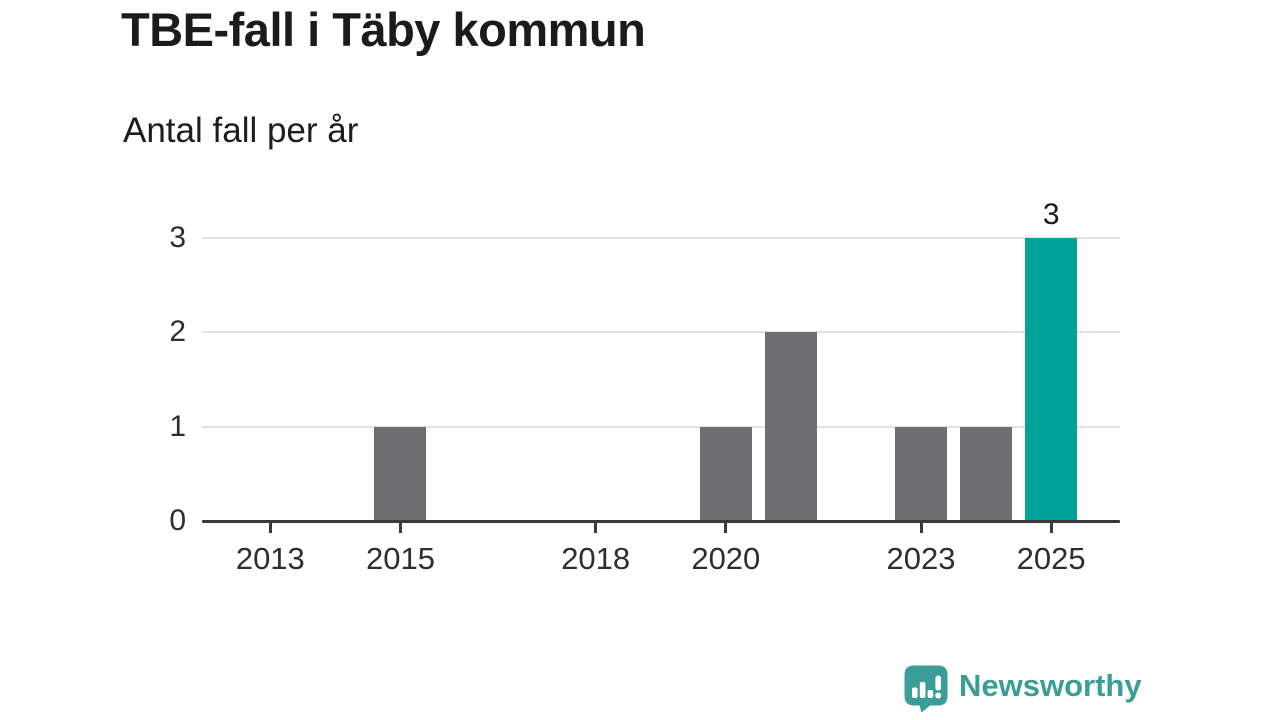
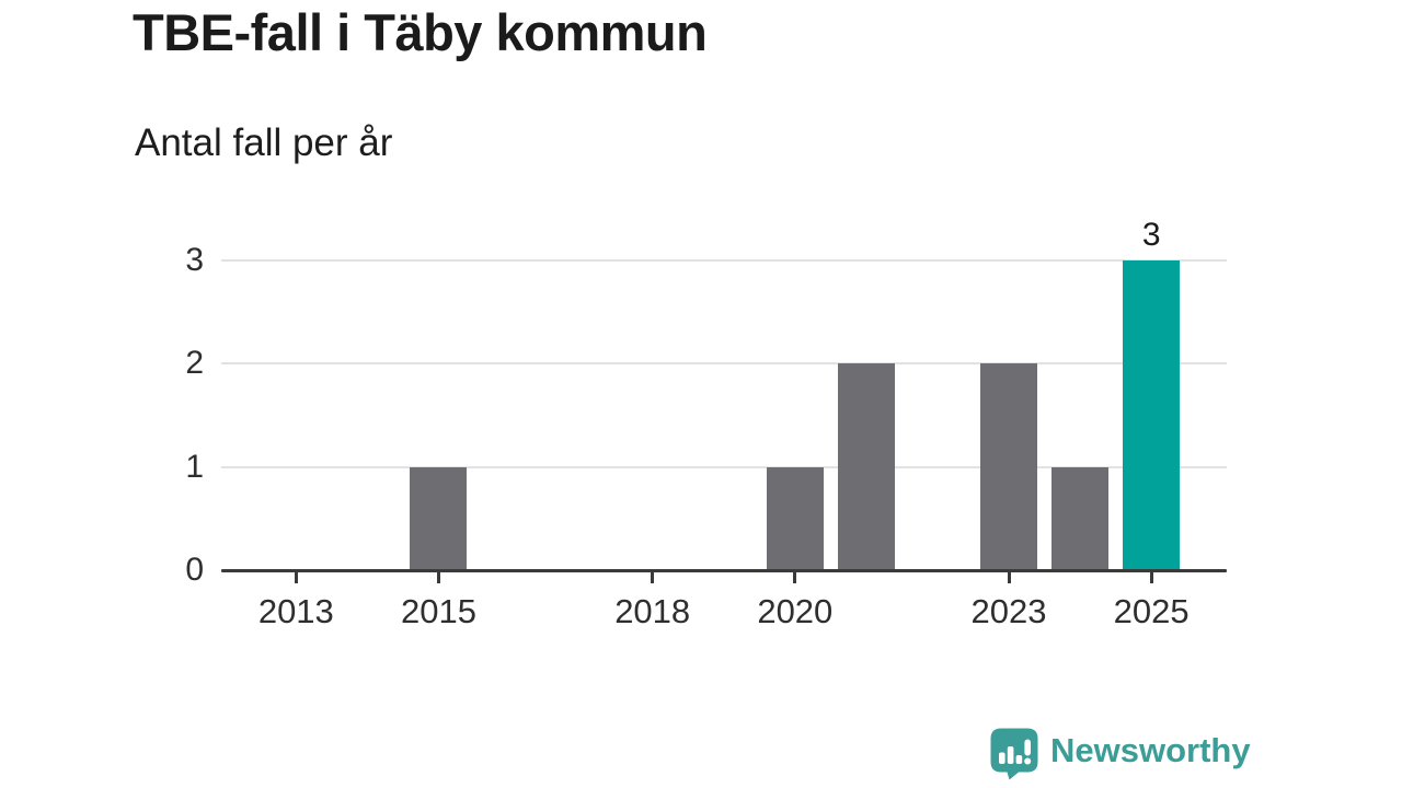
2023: 1 -> 2
